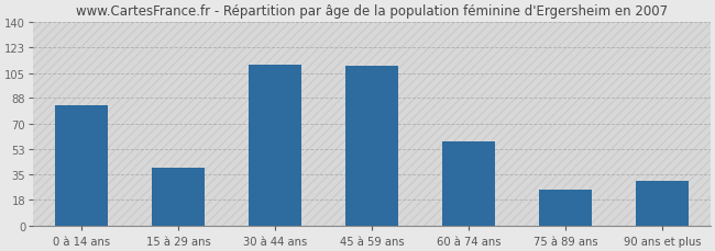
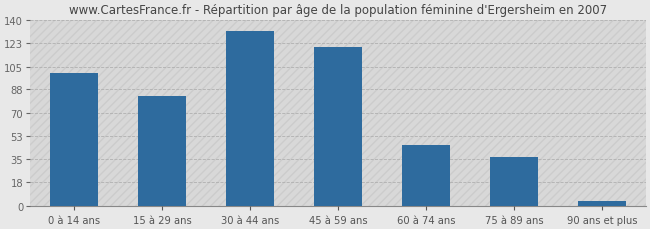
0 à 14 ans: 83 -> 100
15 à 29 ans: 40 -> 83
30 à 44 ans: 111 -> 132
45 à 59 ans: 110 -> 120
60 à 74 ans: 58 -> 46
75 à 89 ans: 25 -> 37
90 ans et plus: 31 -> 4
